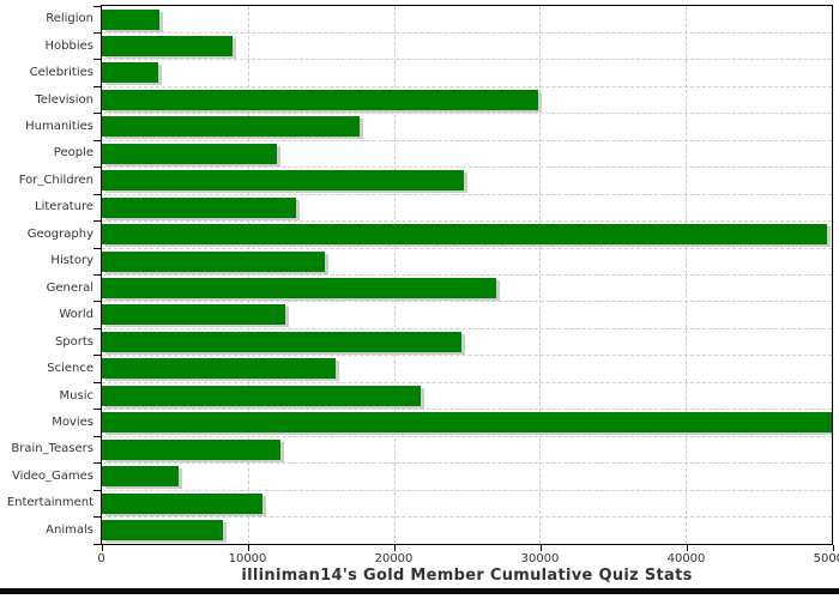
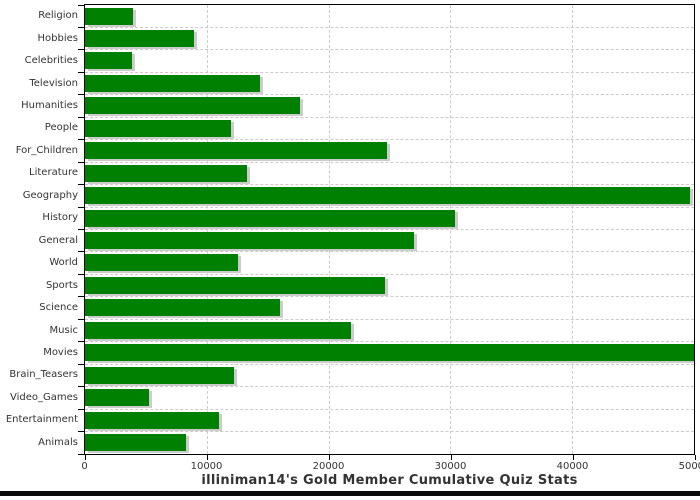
Television: 29900 -> 14400
History: 15200 -> 30400
